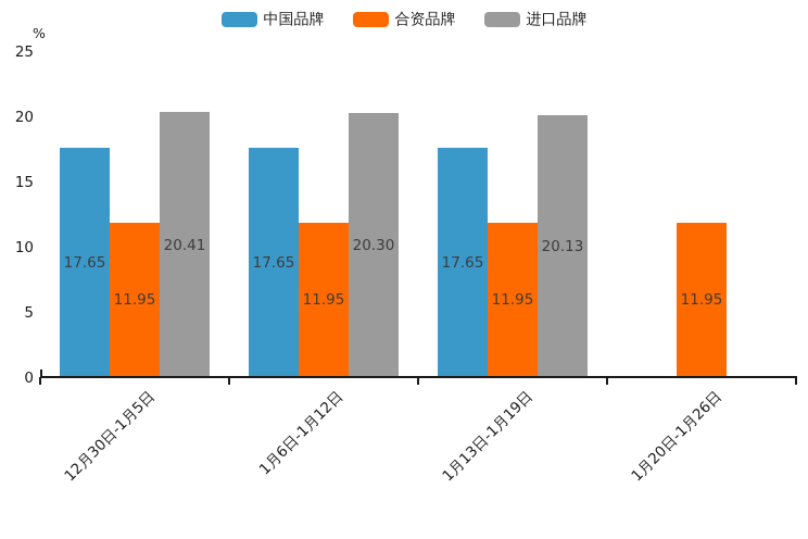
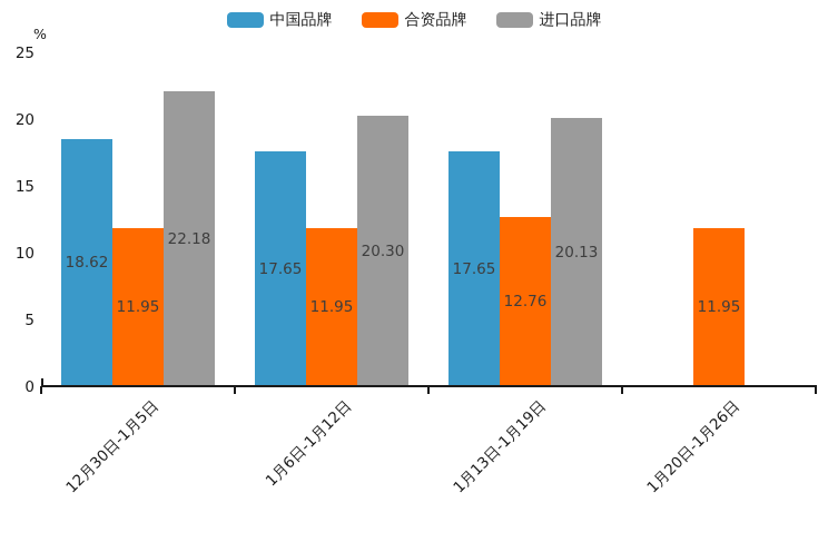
中国品牌/12月30日-1月5日: 17.65 -> 18.62
进口品牌/12月30日-1月5日: 20.41 -> 22.18
合资品牌/1月13日-1月19日: 11.95 -> 12.76
